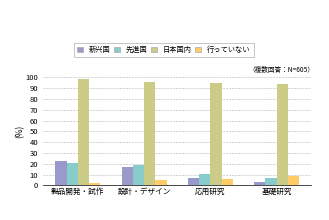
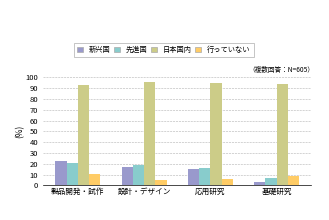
日本国内/製品開発・試作: 98 -> 93
行っていない/製品開発・試作: 2 -> 11
新兴国/応用研究: 7 -> 15
先進国/応用研究: 11 -> 16
